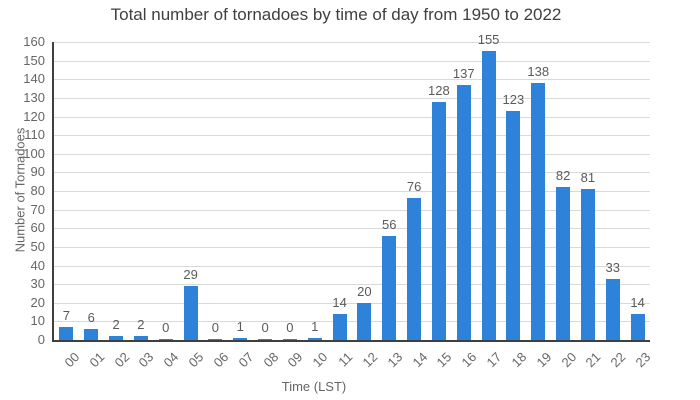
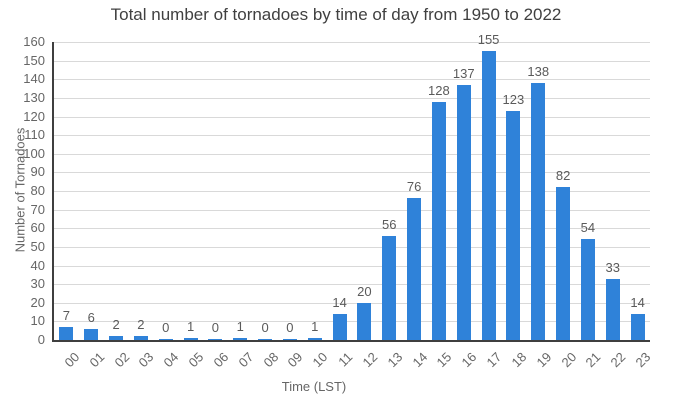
05: 29 -> 1
21: 81 -> 54
